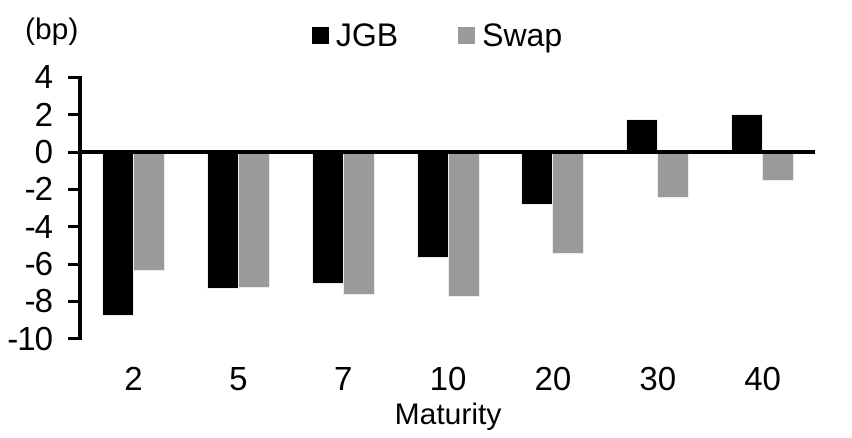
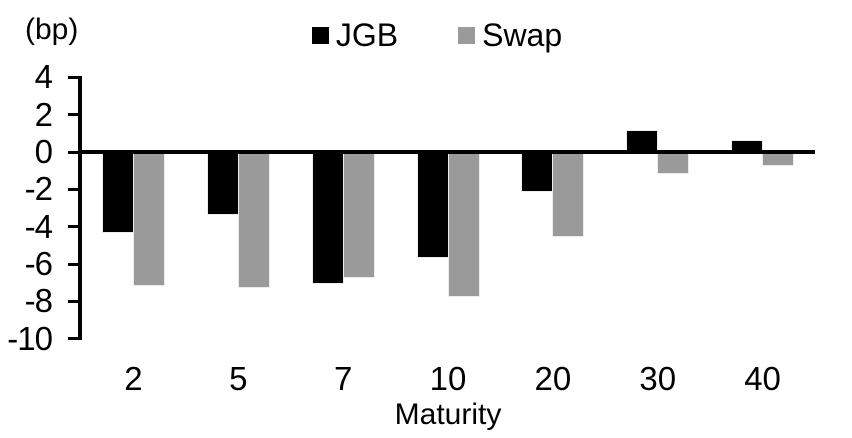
JGB/2: -8.7 -> -4.3
Swap/2: -6.3 -> -7.1
JGB/5: -7.3 -> -3.3
Swap/7: -7.6 -> -6.7
JGB/20: -2.8 -> -2.1
Swap/20: -5.4 -> -4.5
JGB/30: 1.7 -> 1.1
Swap/30: -2.4 -> -1.1
JGB/40: 2.0 -> 0.6
Swap/40: -1.5 -> -0.7
